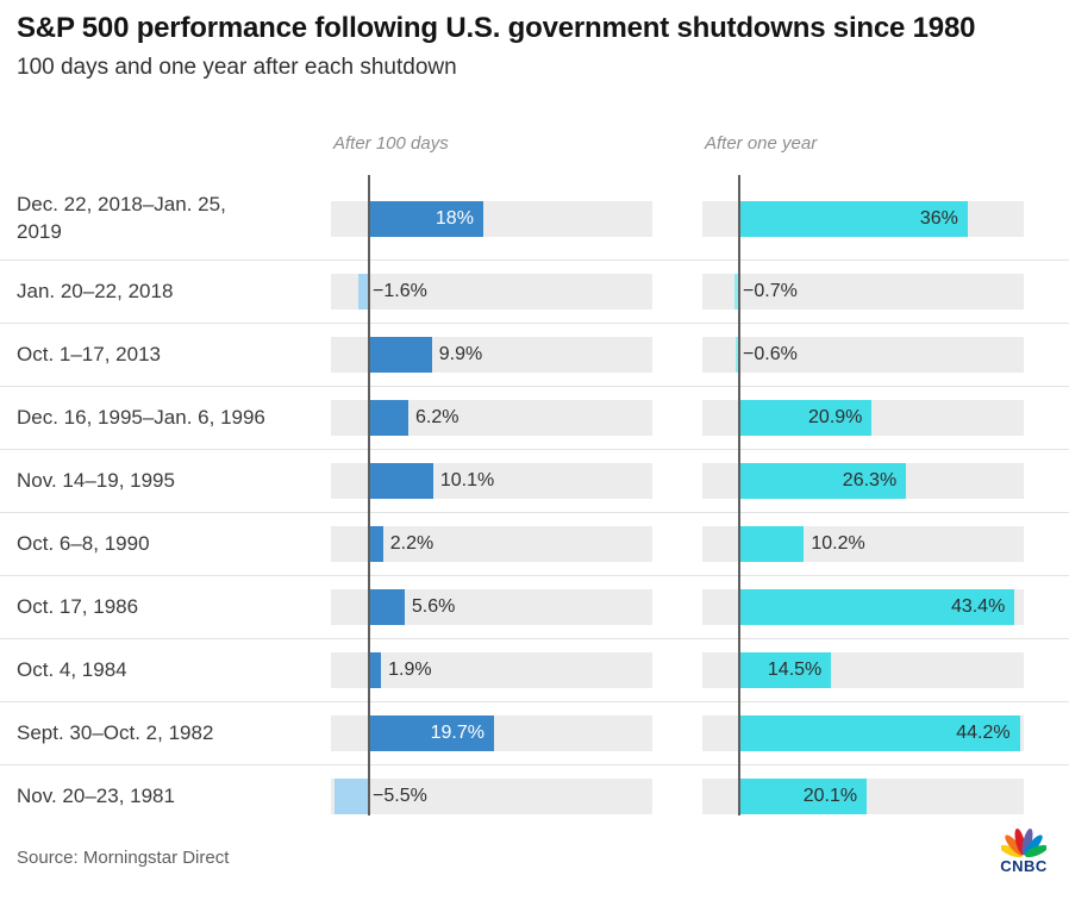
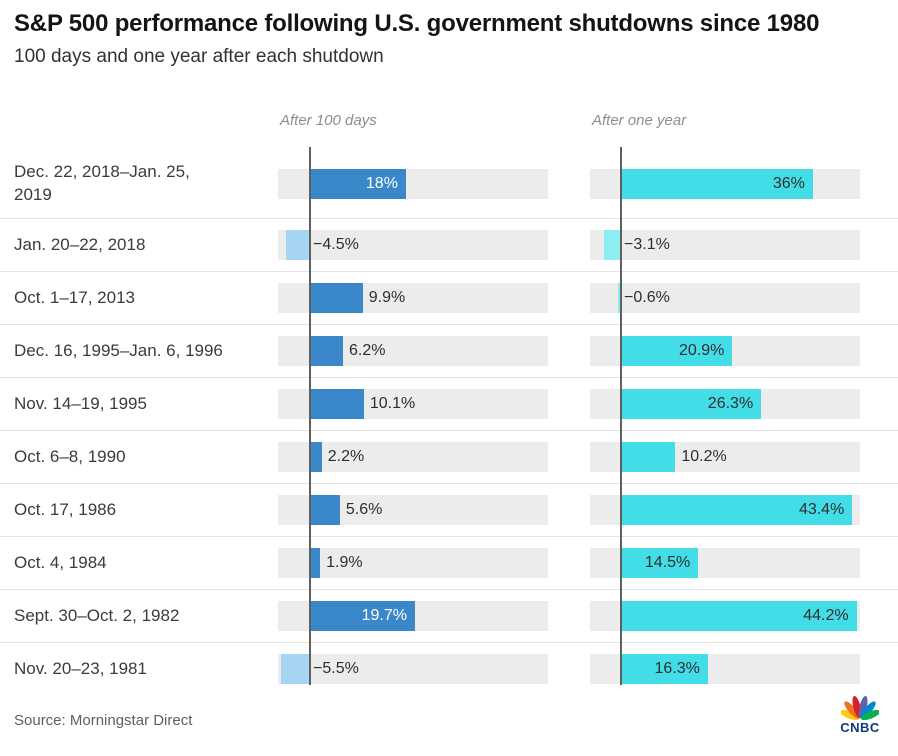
After 100 days/Jan. 20–22, 2018: −1.6% -> −4.5%
After one year/Jan. 20–22, 2018: −0.7% -> −3.1%
After one year/Nov. 20–23, 1981: 20.1% -> 16.3%
